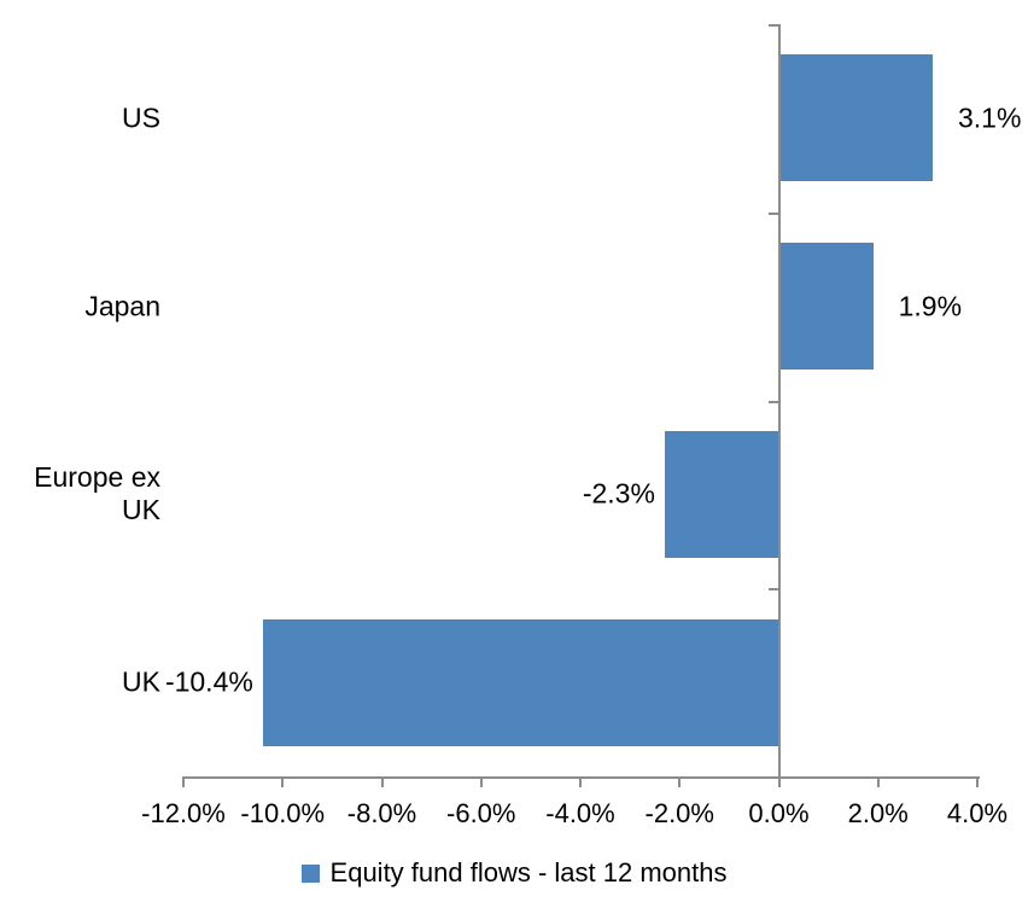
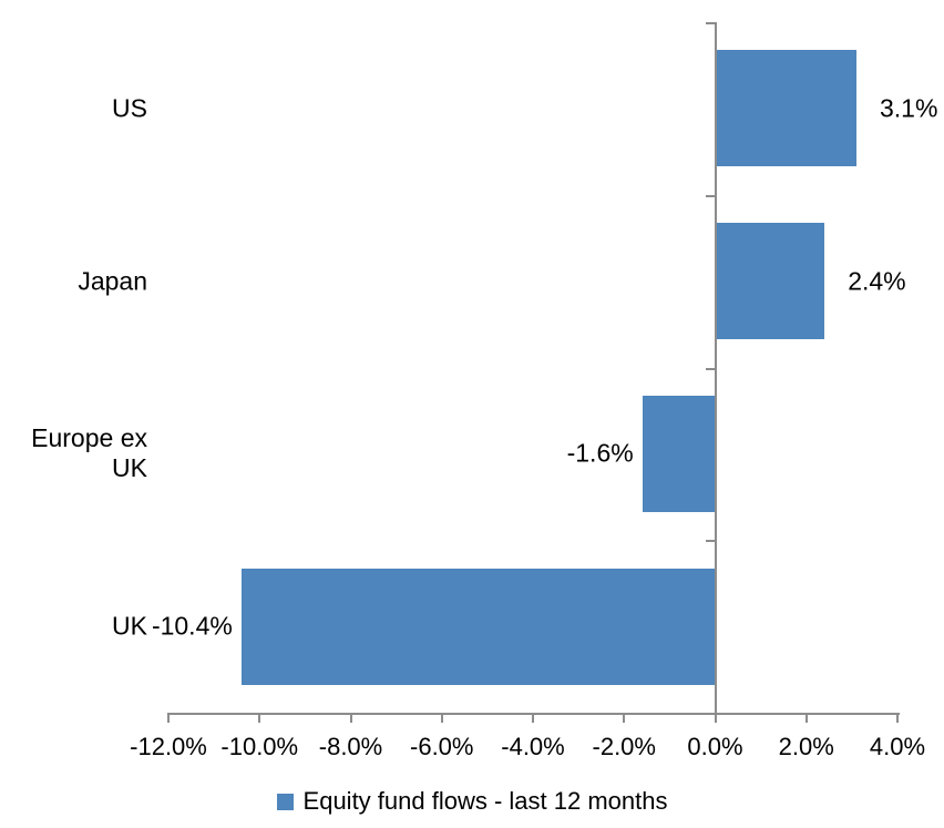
Japan: 1.9% -> 2.4%
Europe ex UK: -2.3% -> -1.6%
